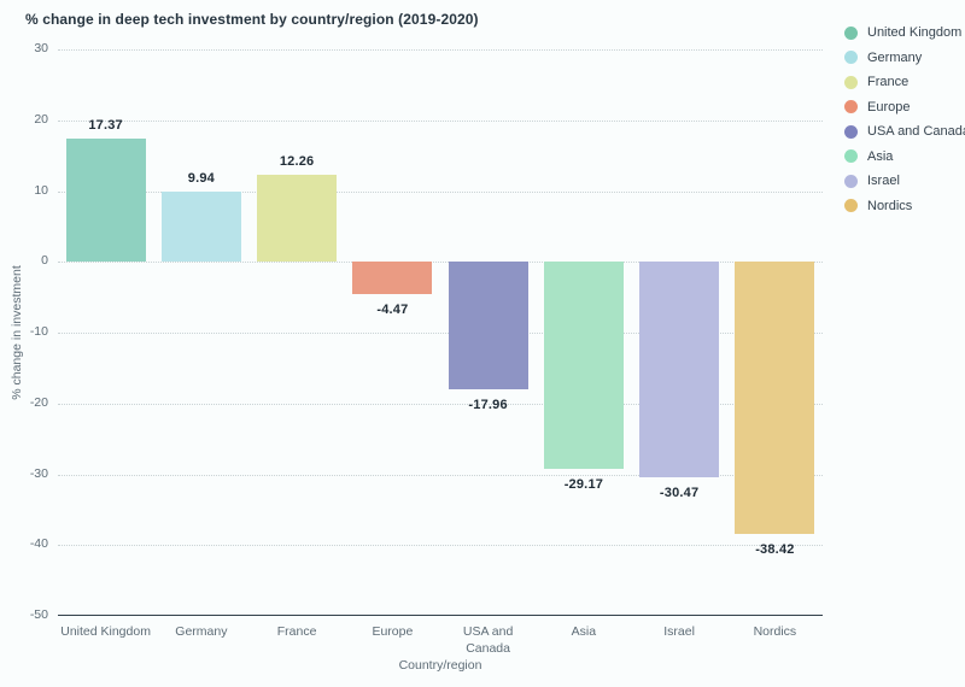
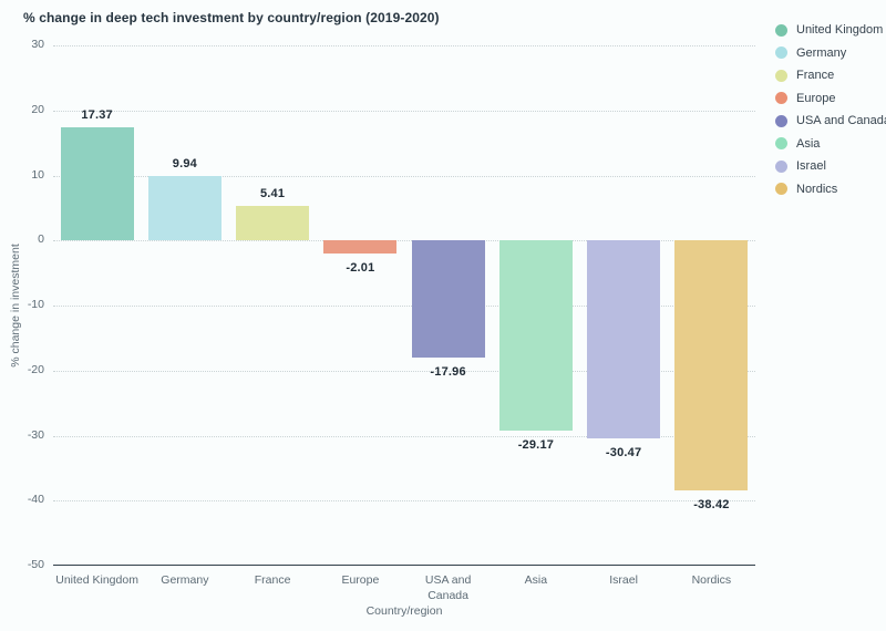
France: 12.26 -> 5.41
Europe: -4.47 -> -2.01
